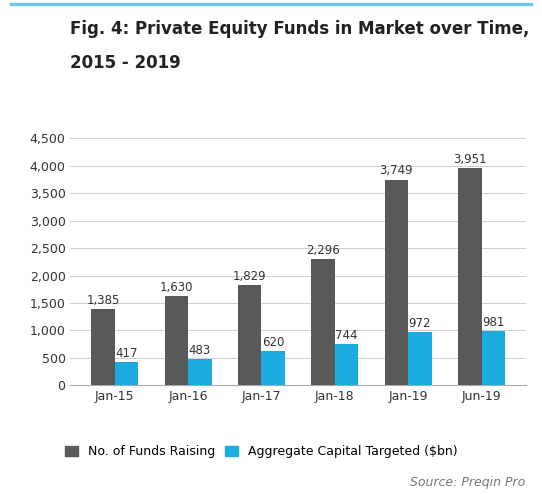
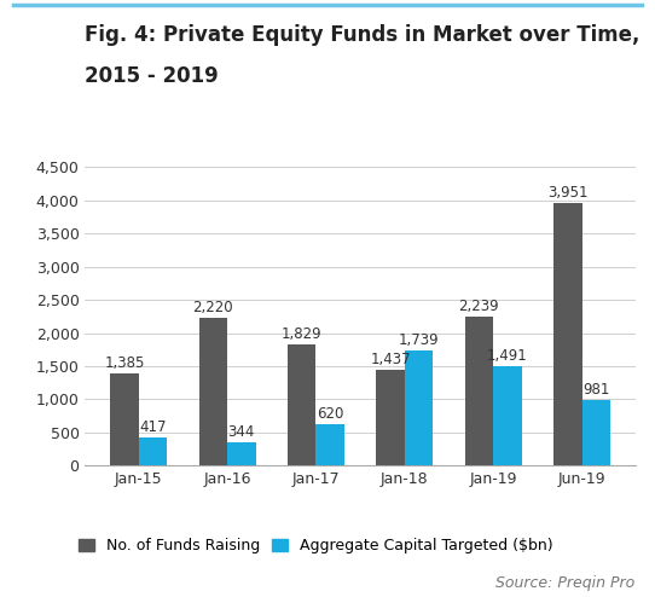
No. of Funds Raising/Jan-16: 1,630 -> 2,220
Aggregate Capital Targeted ($bn)/Jan-16: 483 -> 344
No. of Funds Raising/Jan-18: 2,296 -> 1,437
Aggregate Capital Targeted ($bn)/Jan-18: 744 -> 1,739
No. of Funds Raising/Jan-19: 3,749 -> 2,239
Aggregate Capital Targeted ($bn)/Jan-19: 972 -> 1,491
